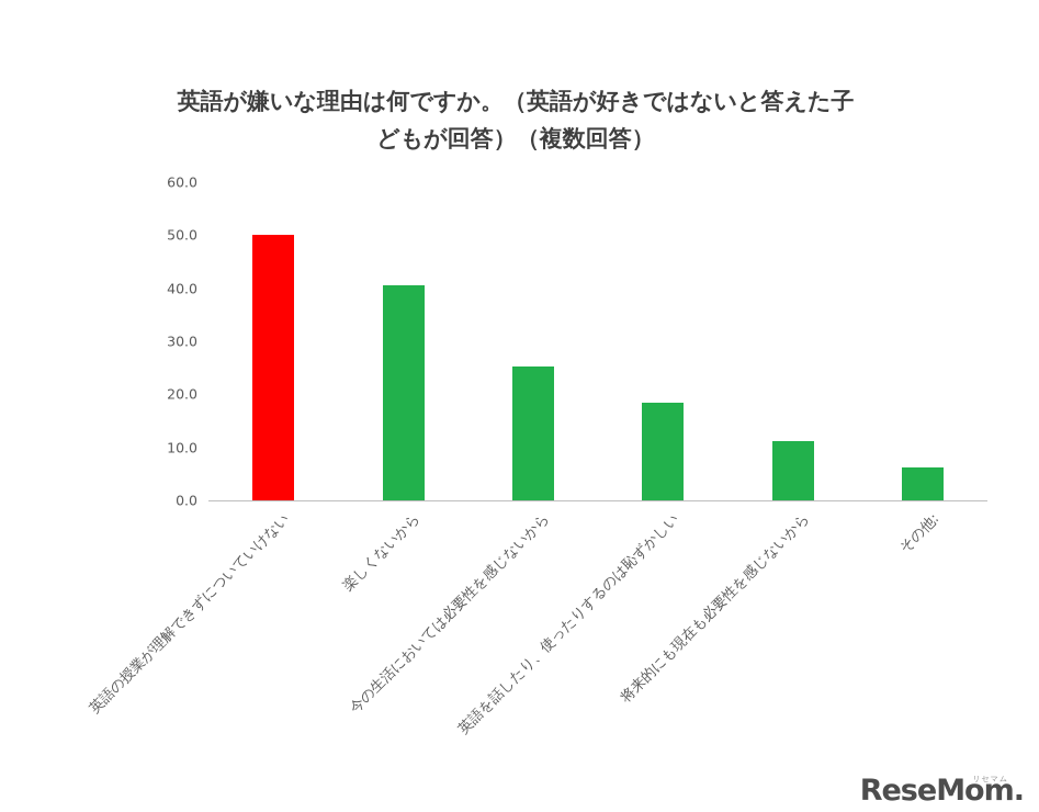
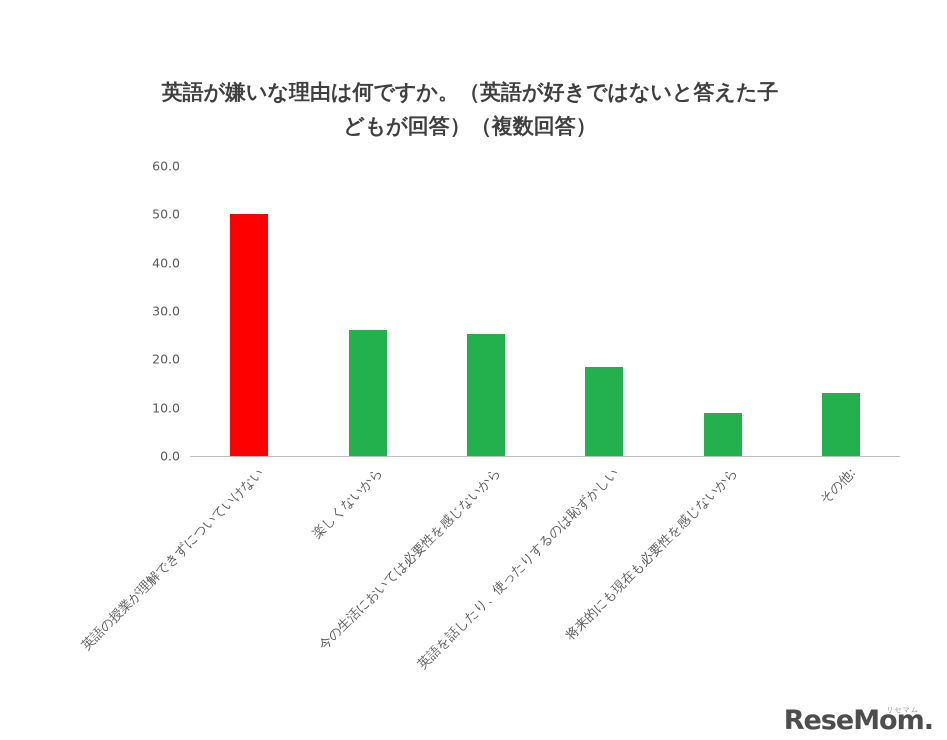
楽しくないから: 41 -> 26
将来的にも現在も必要性を感じないから: 11 -> 9
その他:: 6 -> 13
